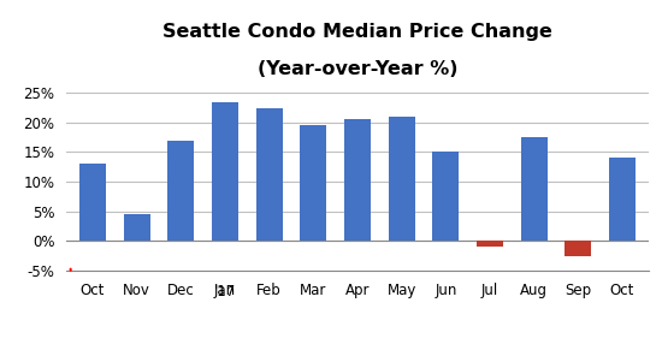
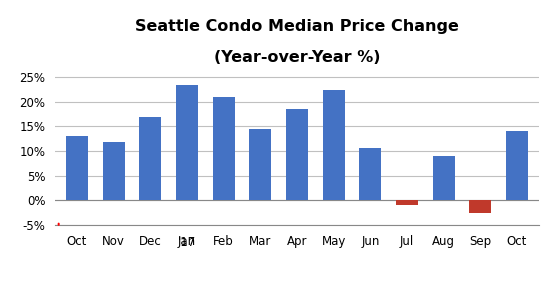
Nov: 4.5% -> 11.8%
Feb: 22.5% -> 21.0%
Mar: 19.5% -> 14.5%
Apr: 20.5% -> 18.5%
May: 21.0% -> 22.5%
Jun: 15.0% -> 10.7%
Aug: 17.5% -> 9.0%
